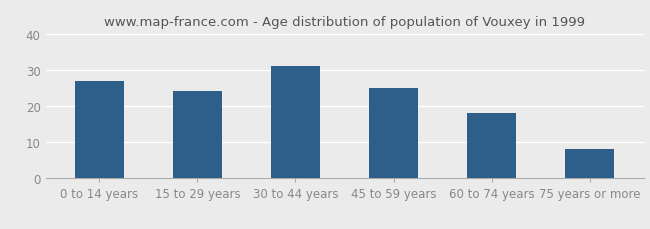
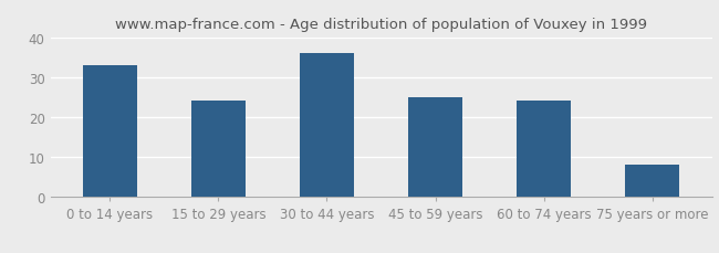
0 to 14 years: 27 -> 33
30 to 44 years: 31 -> 36
60 to 74 years: 18 -> 24
